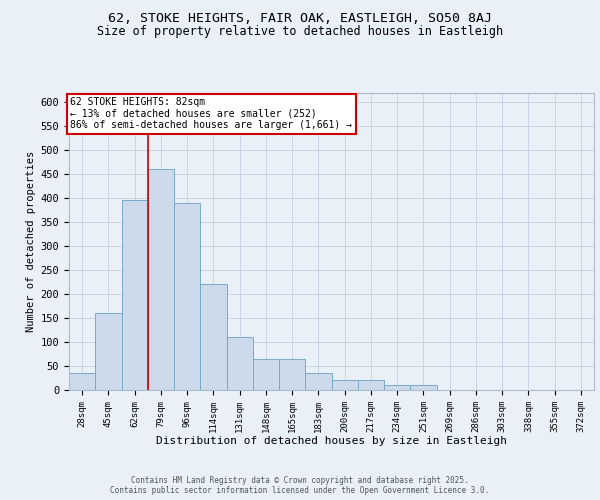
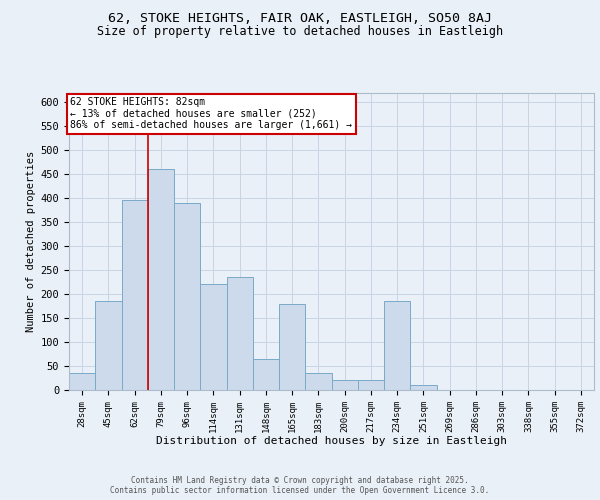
45sqm: 160 -> 185
131sqm: 110 -> 235
165sqm: 65 -> 180
234sqm: 10 -> 185
